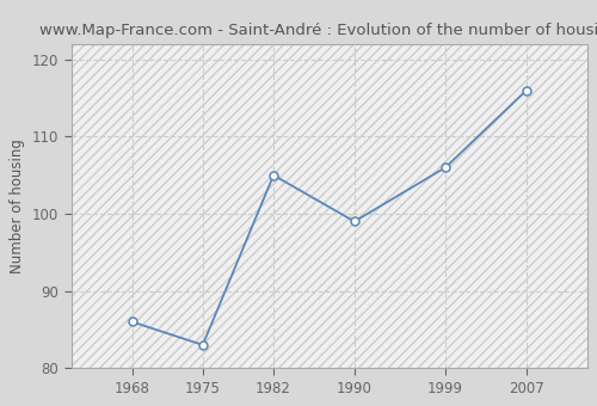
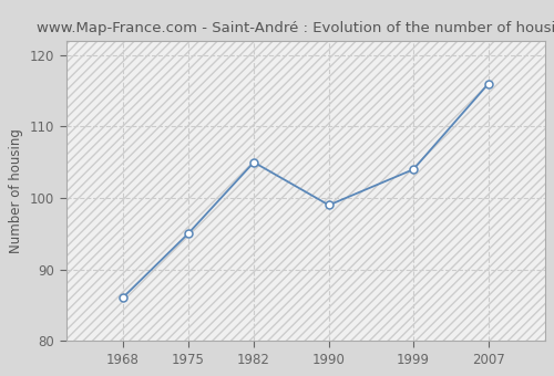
1975: 83 -> 95
1999: 106 -> 104
